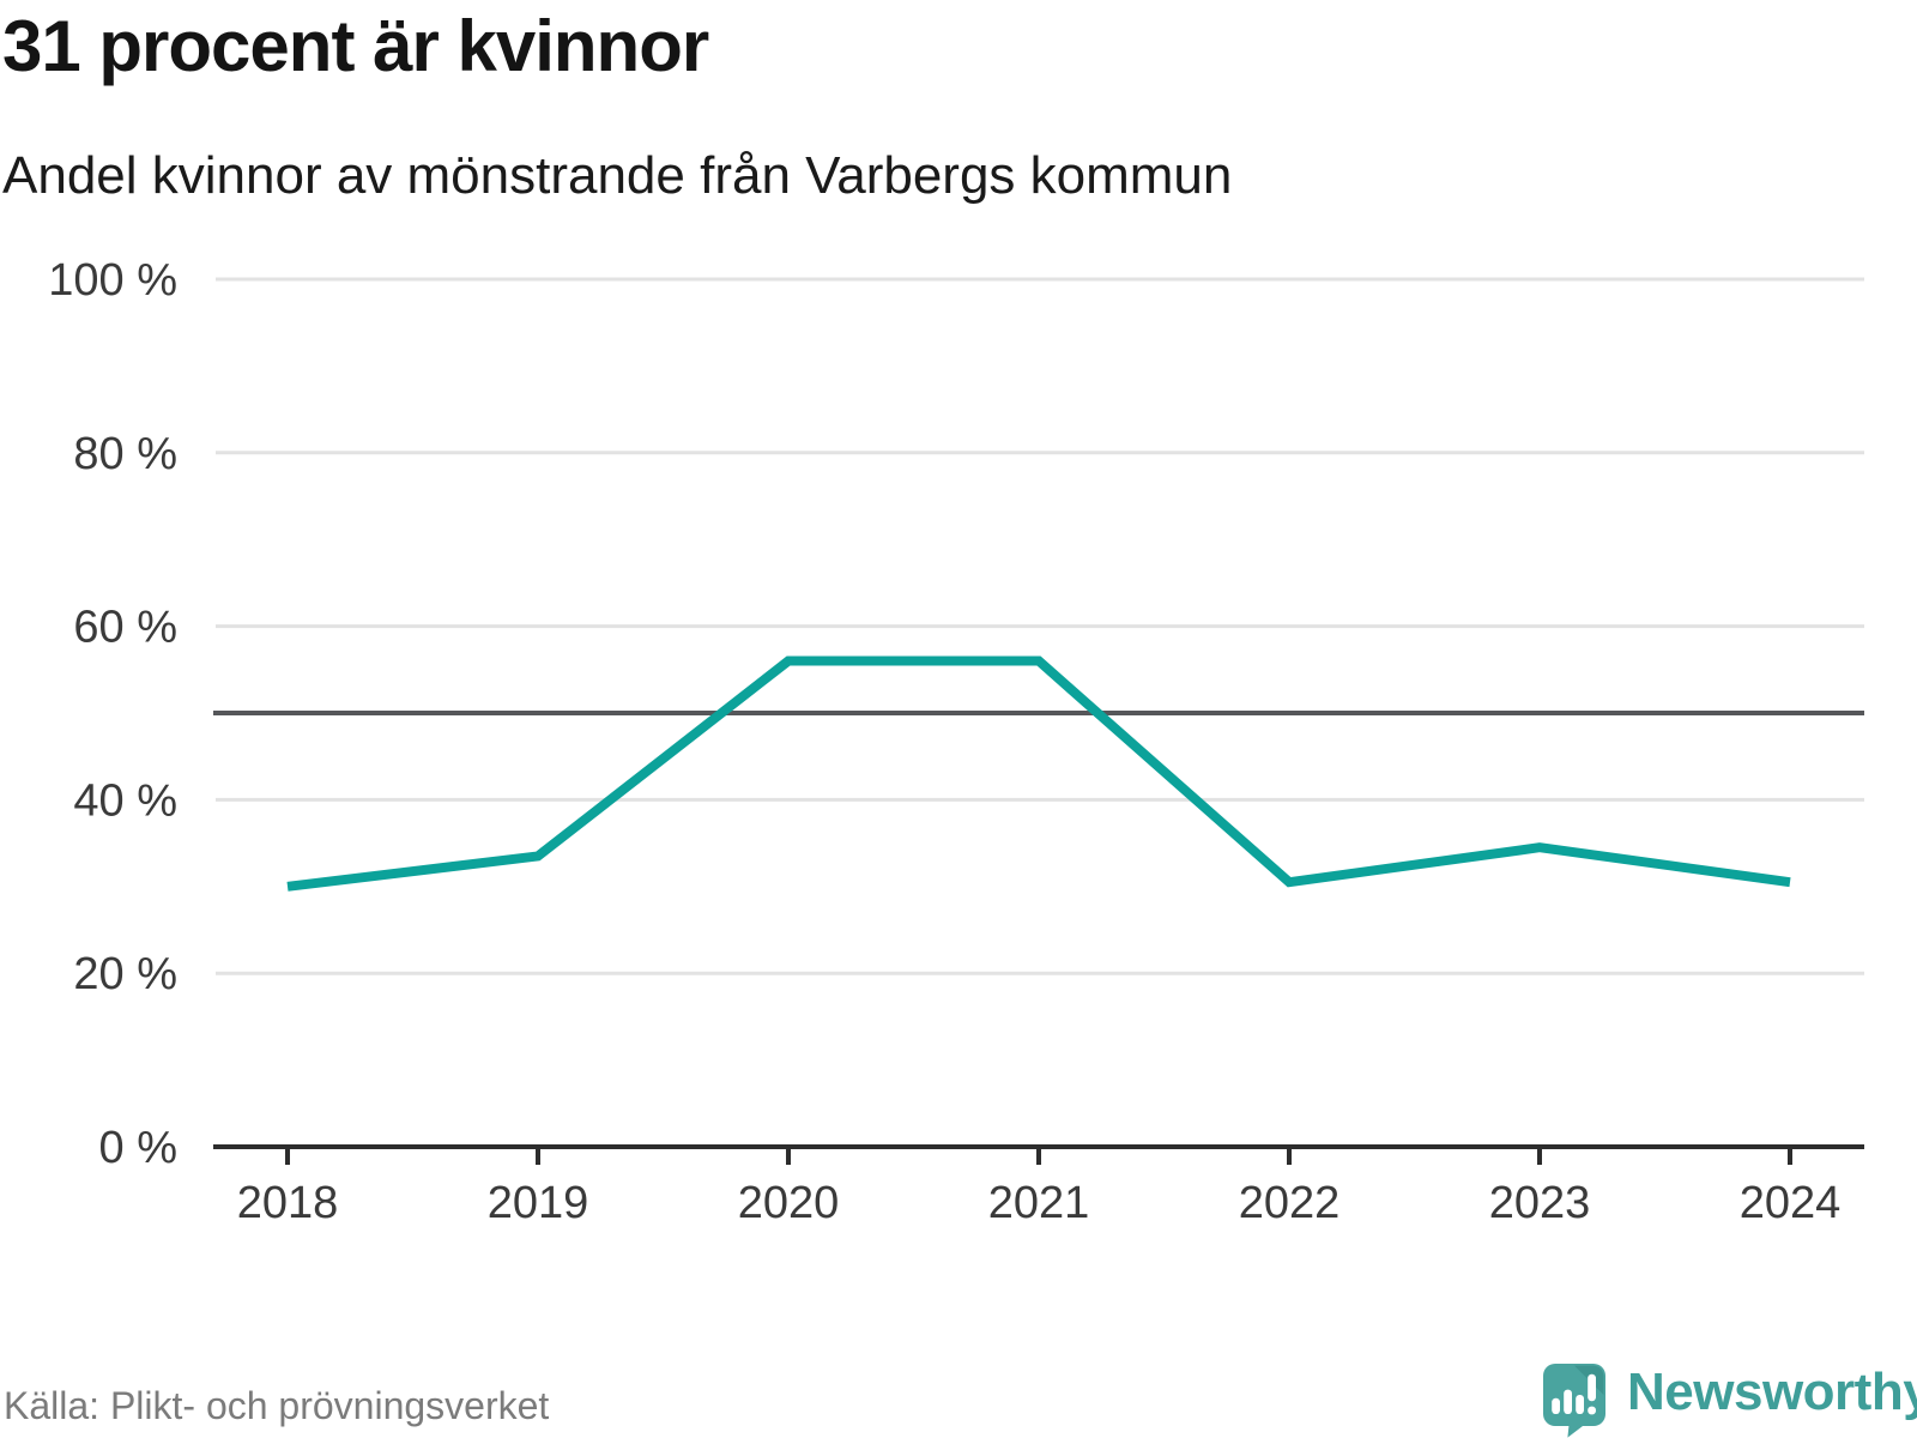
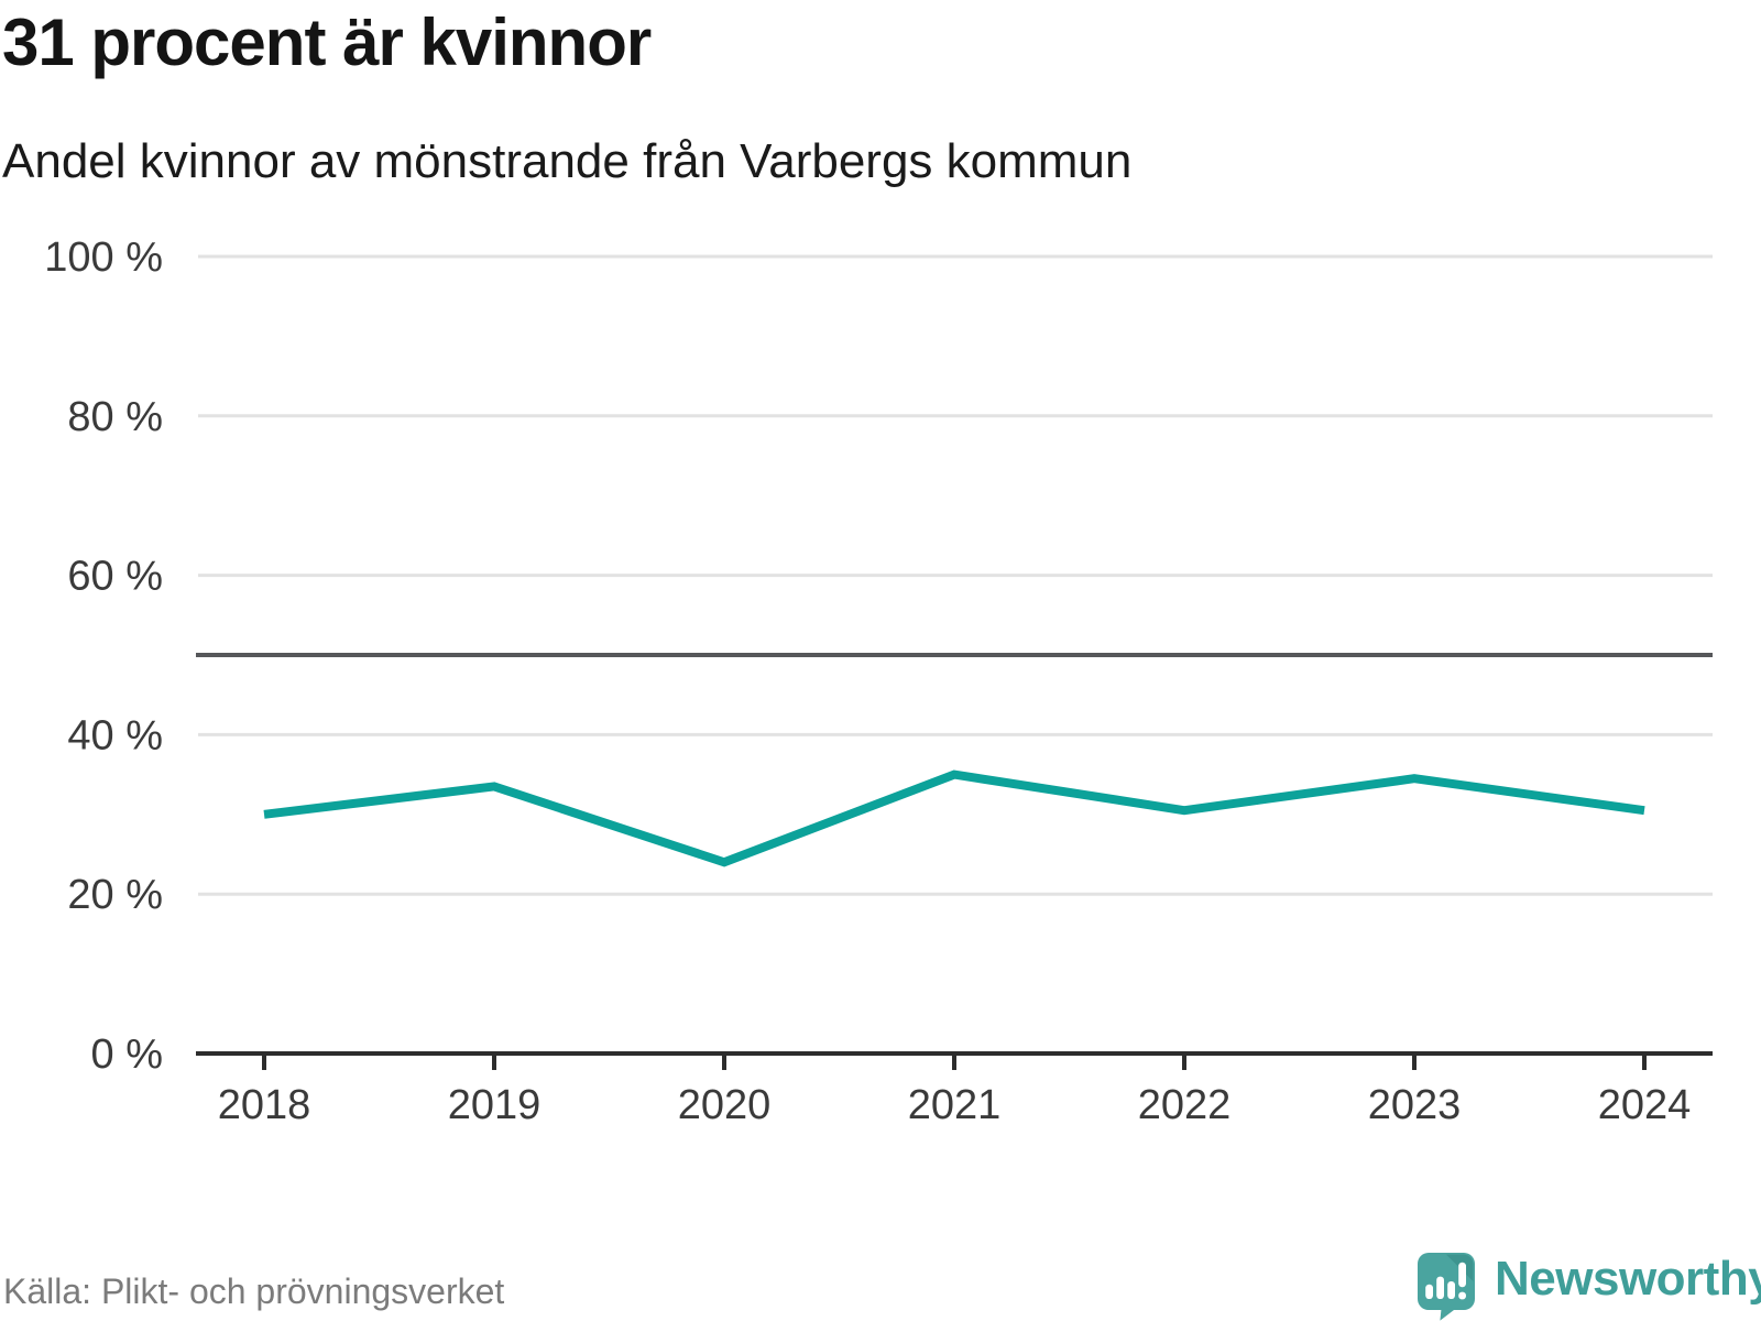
2020: 56% -> 24%
2021: 56% -> 35%
